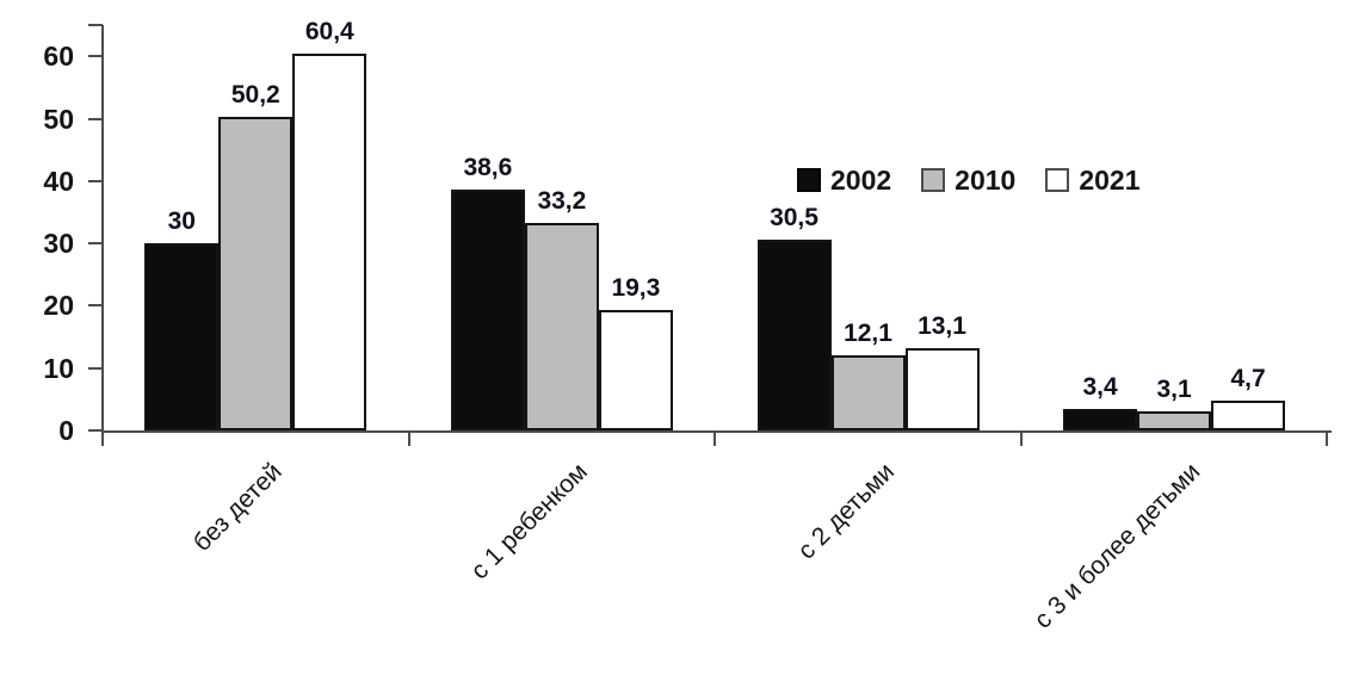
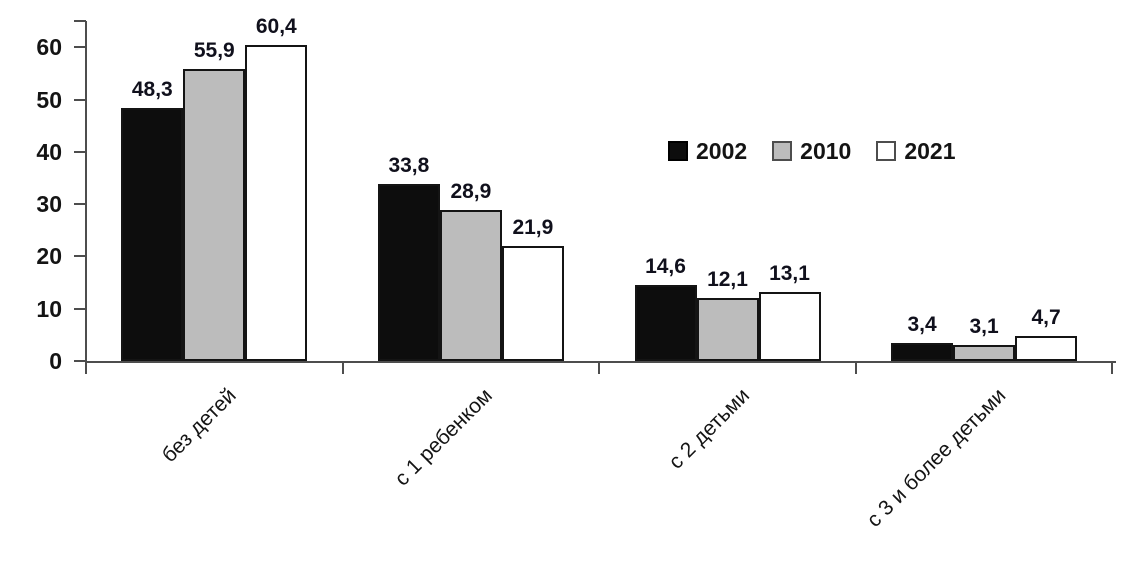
2002/без детей: 30 -> 48,3
2010/без детей: 50,2 -> 55,9
2002/с 1 ребенком: 38,6 -> 33,8
2010/с 1 ребенком: 33,2 -> 28,9
2021/с 1 ребенком: 19,3 -> 21,9
2002/с 2 детьми: 30,5 -> 14,6
